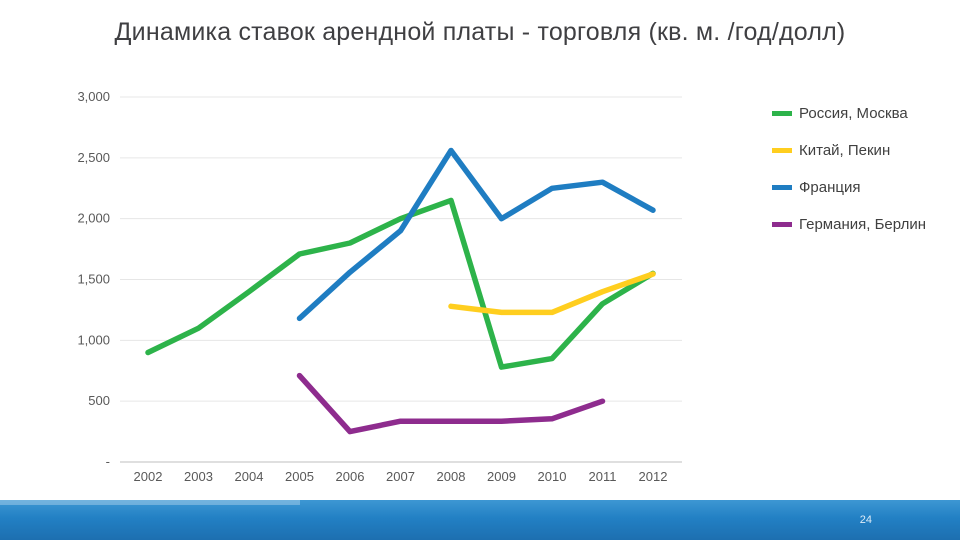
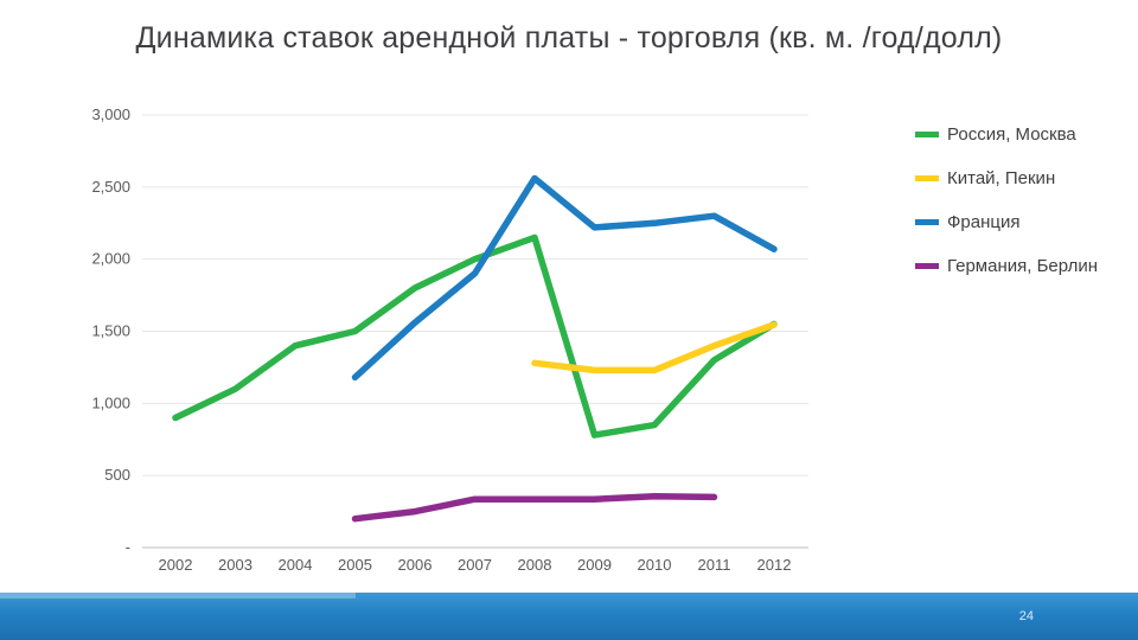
Россия, Москва/2005: 1710 -> 1500
Германия, Берлин/2005: 710 -> 200
Франция/2009: 2000 -> 2220
Германия, Берлин/2011: 500 -> 350
